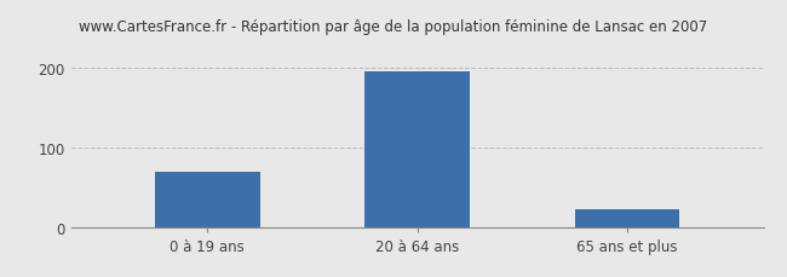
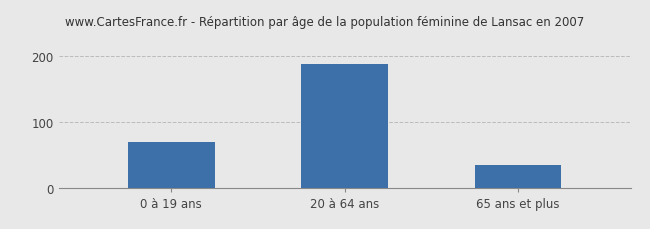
20 à 64 ans: 196 -> 188
65 ans et plus: 22 -> 35
